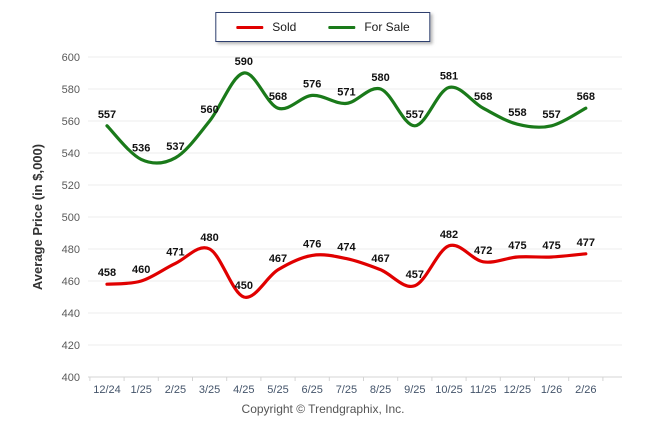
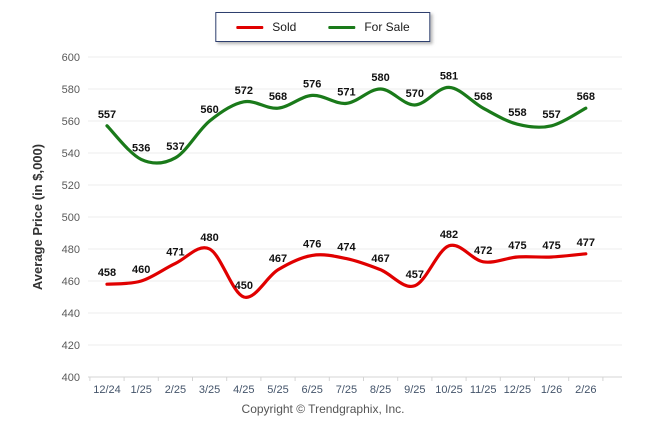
For Sale/4/25: 590 -> 572
For Sale/9/25: 557 -> 570
